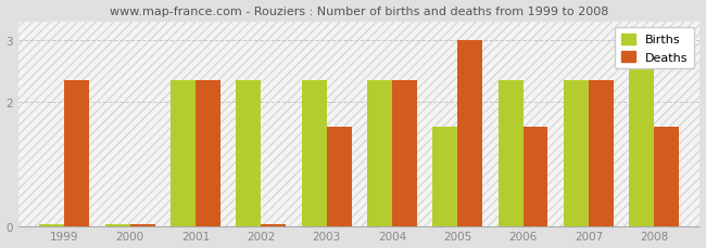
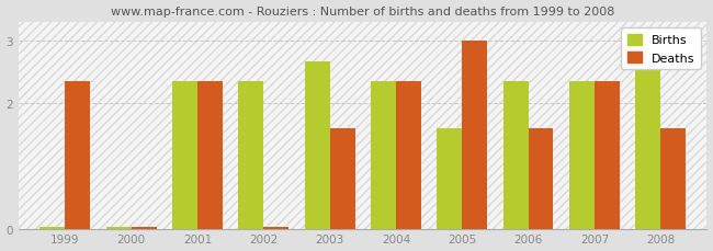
Births/2003: 2.35 -> 2.66
